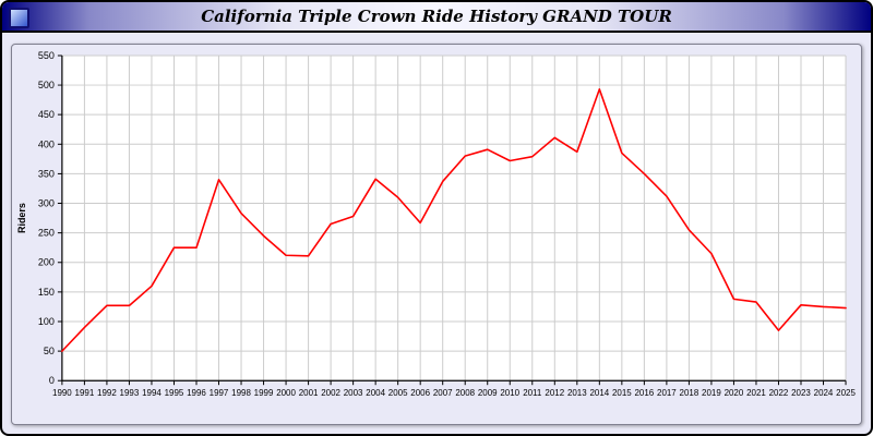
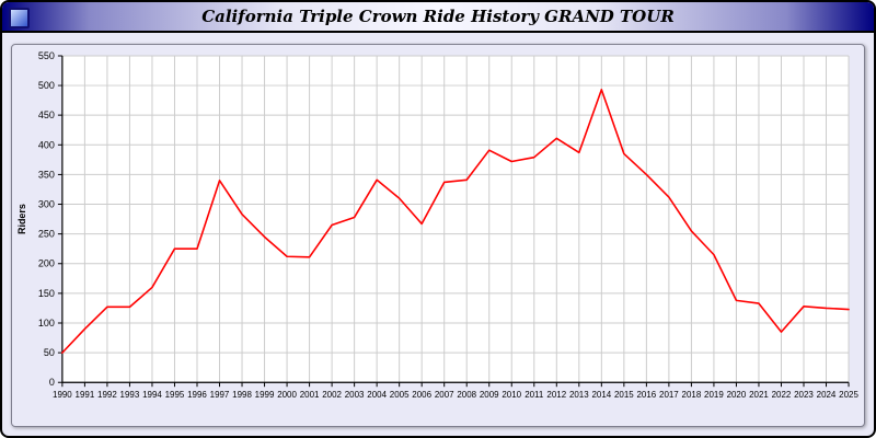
2008: 380 -> 340
